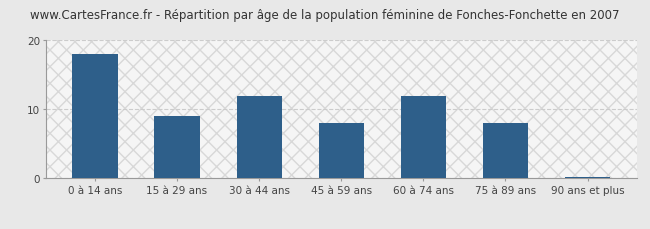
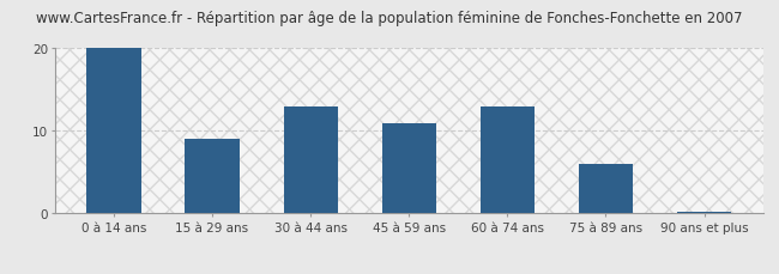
0 à 14 ans: 18.0 -> 20.0
30 à 44 ans: 12.0 -> 13.0
45 à 59 ans: 8.0 -> 11.0
60 à 74 ans: 12.0 -> 13.0
75 à 89 ans: 8.0 -> 6.0
